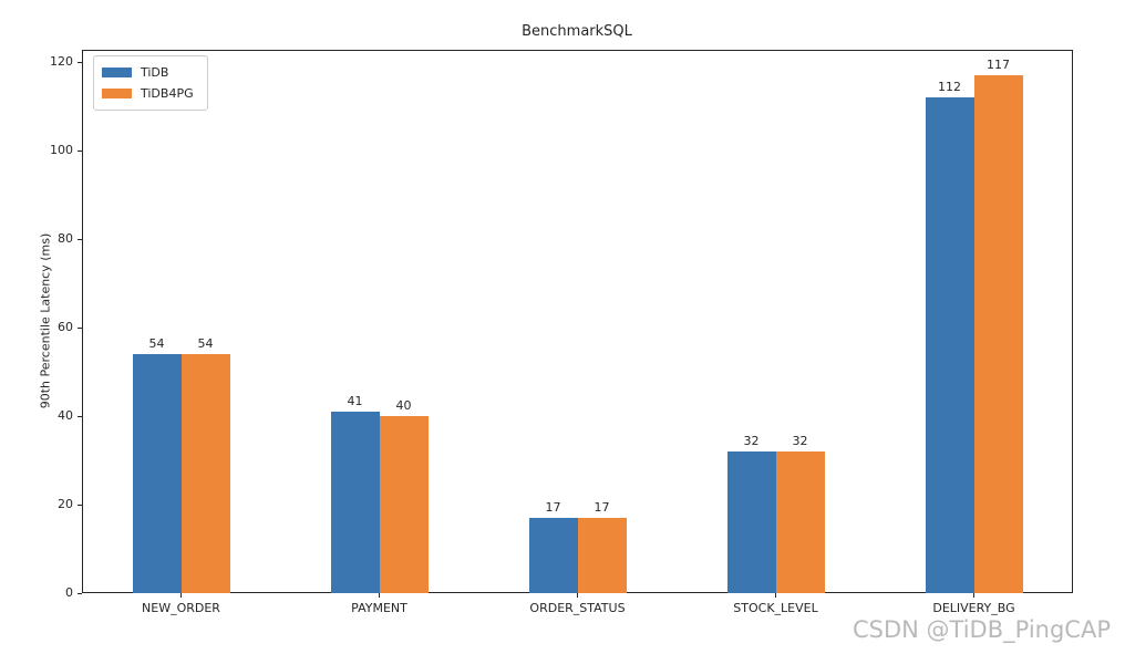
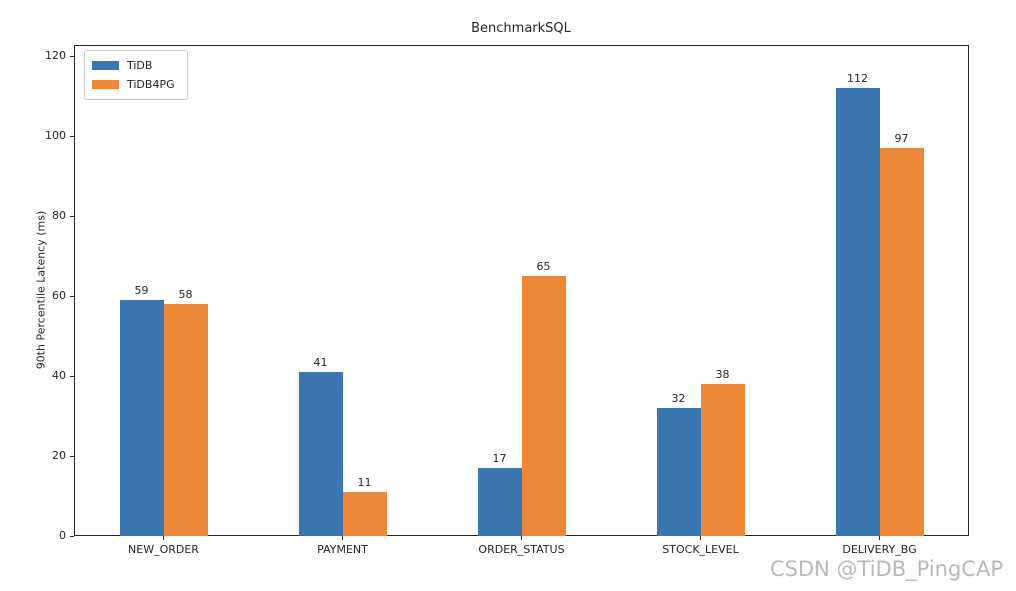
TiDB/NEW_ORDER: 54 -> 59
TiDB4PG/NEW_ORDER: 54 -> 58
TiDB4PG/PAYMENT: 40 -> 11
TiDB4PG/ORDER_STATUS: 17 -> 65
TiDB4PG/STOCK_LEVEL: 32 -> 38
TiDB4PG/DELIVERY_BG: 117 -> 97
